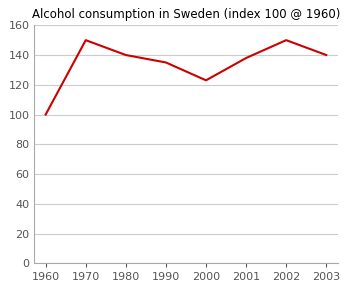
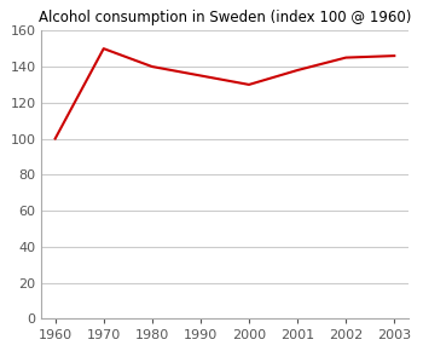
2000: 123 -> 130
2002: 150 -> 145
2003: 140 -> 146
